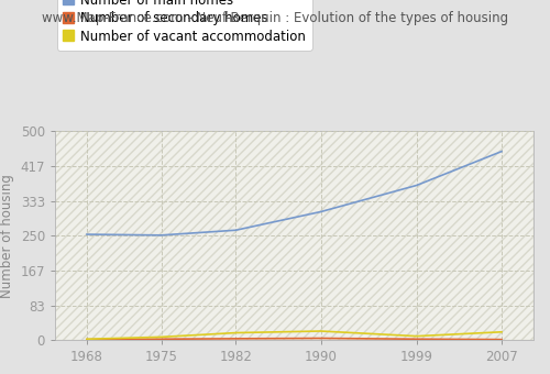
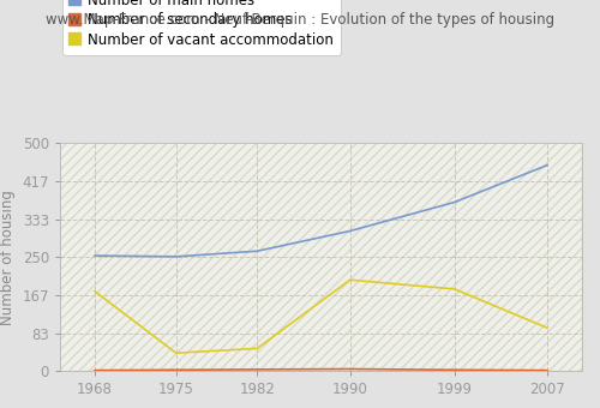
Number of vacant accommodation/1968: 3 -> 175
Number of vacant accommodation/1975: 8 -> 40
Number of vacant accommodation/1982: 18 -> 50
Number of vacant accommodation/1990: 22 -> 200
Number of vacant accommodation/1999: 10 -> 180
Number of vacant accommodation/2007: 20 -> 95
